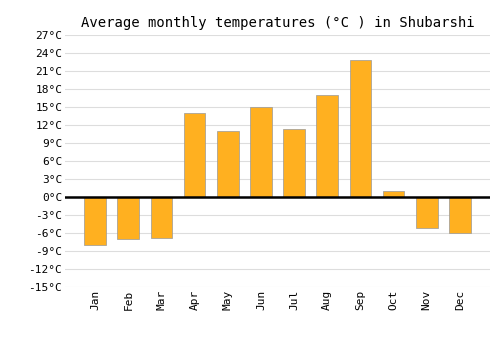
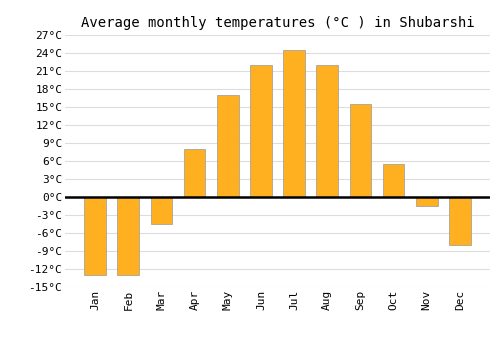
Jan: -8.0°C -> -13.0°C
Feb: -7.0°C -> -13.0°C
Mar: -6.8°C -> -4.5°C
Apr: 14.0°C -> 8.0°C
May: 11.0°C -> 17.0°C
Jun: 15.0°C -> 22.0°C
Jul: 11.4°C -> 24.5°C
Aug: 17.0°C -> 22.0°C
Sep: 22.8°C -> 15.5°C
Oct: 1.0°C -> 5.5°C
Nov: -5.2°C -> -1.5°C
Dec: -6.0°C -> -8.0°C
